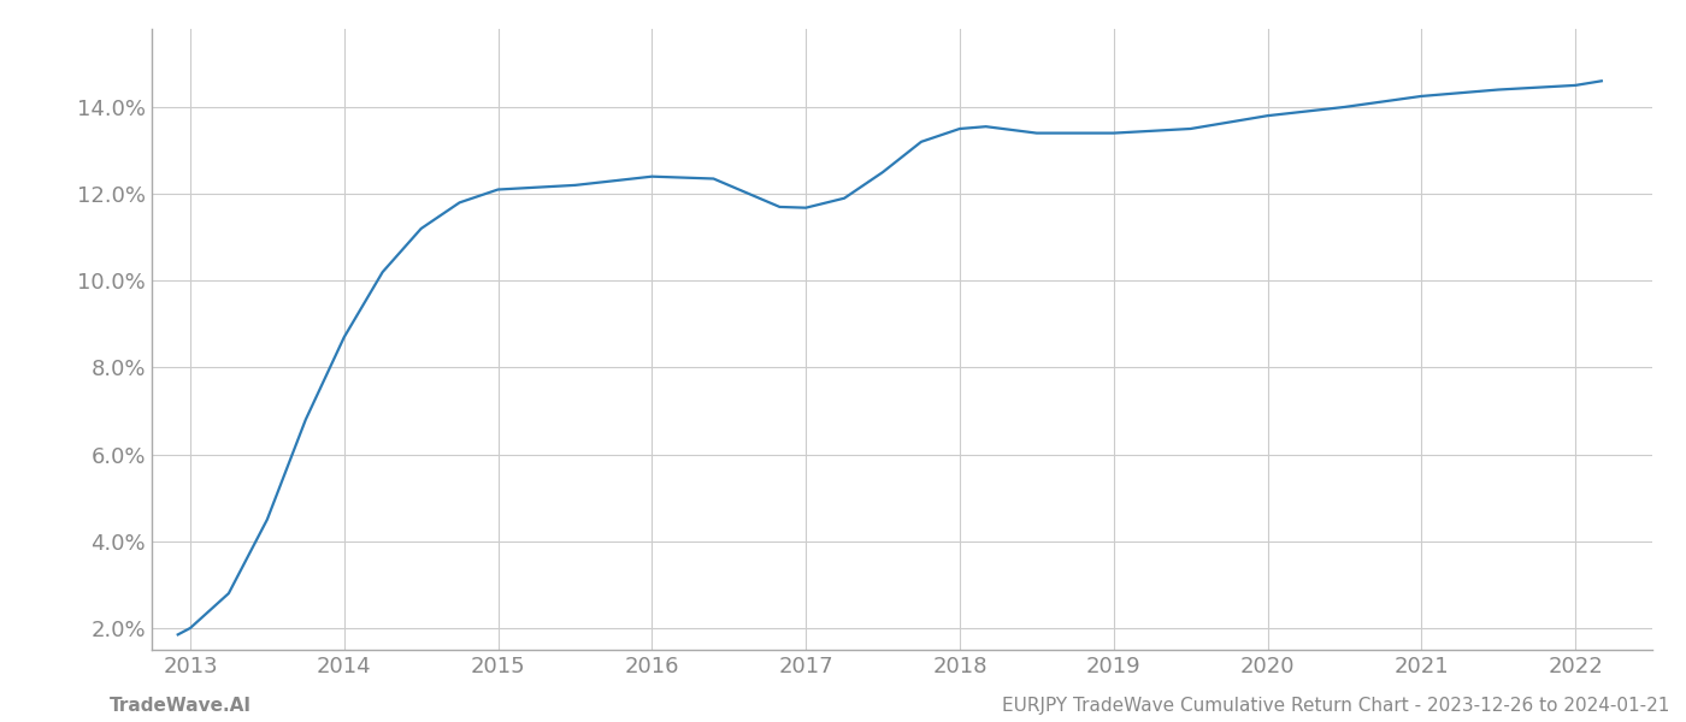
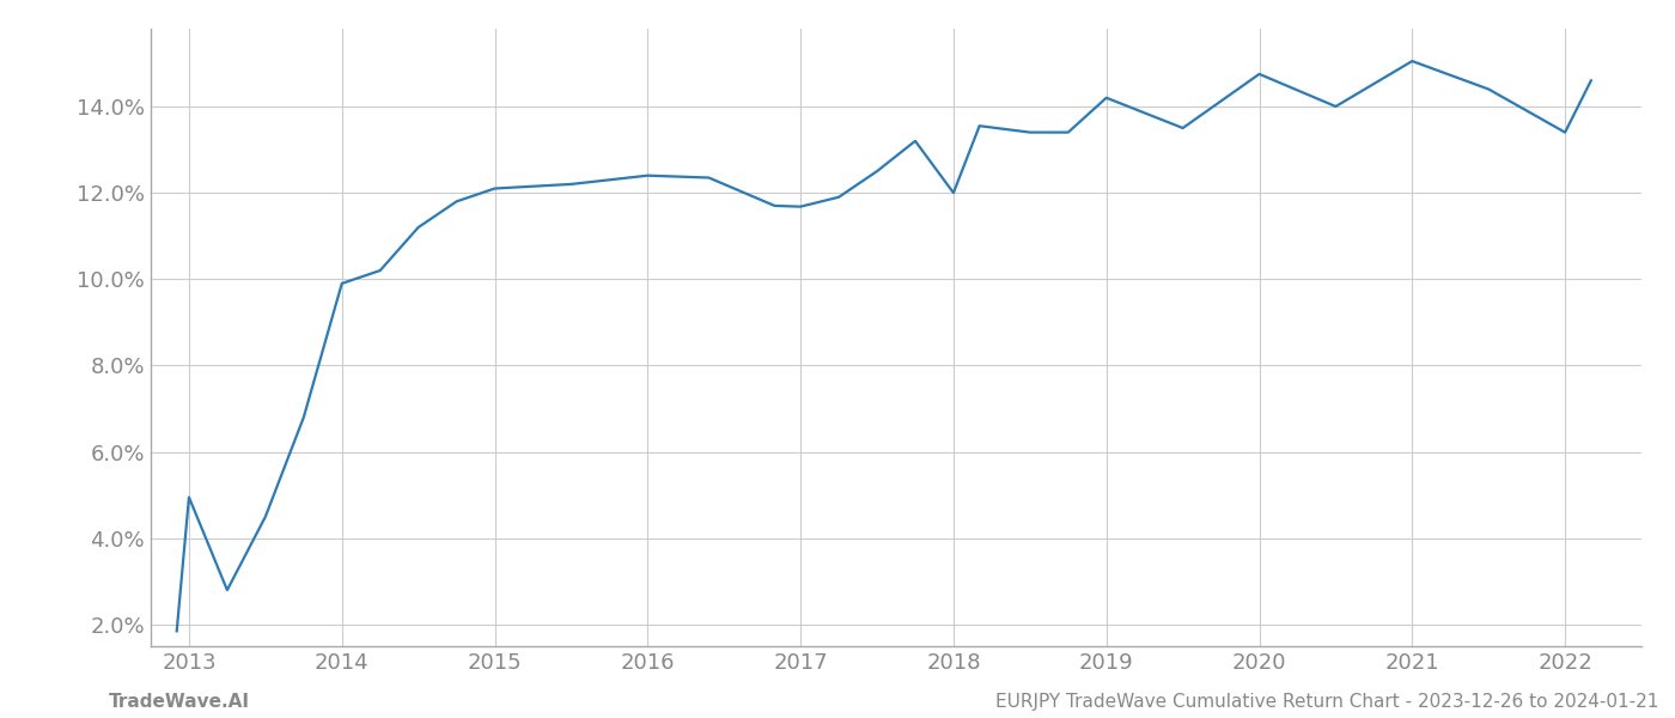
2013: 2.00% -> 4.95%
2014: 8.70% -> 9.90%
2018: 13.50% -> 12.00%
2019: 13.40% -> 14.20%
2020: 13.80% -> 14.75%
2021: 14.25% -> 15.05%
2022: 14.50% -> 13.40%
